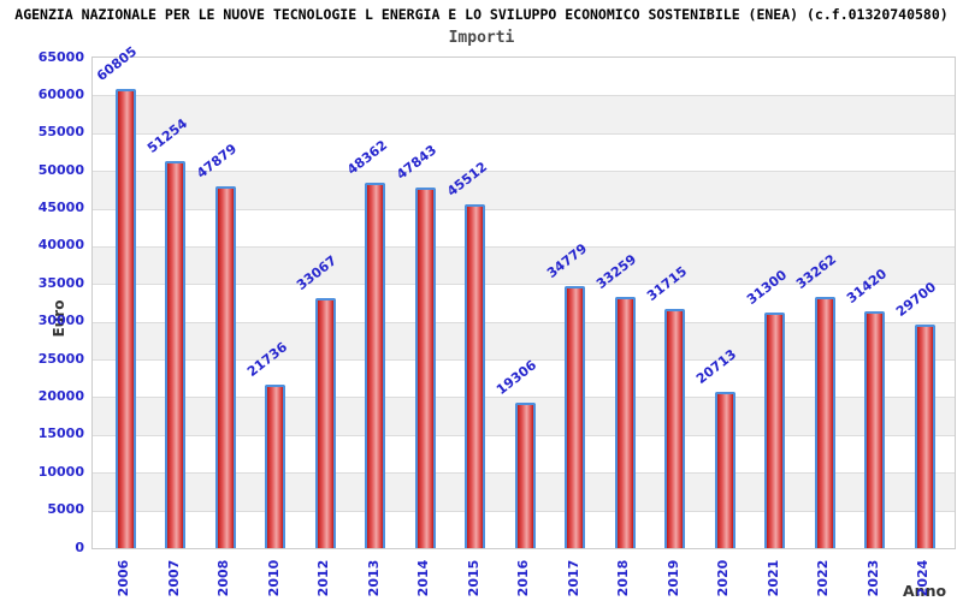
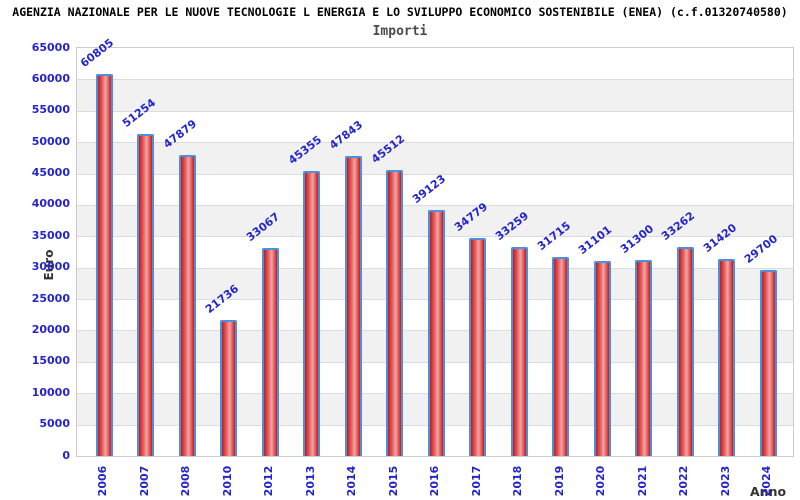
2013: 48362 -> 45355
2016: 19306 -> 39123
2020: 20713 -> 31101
